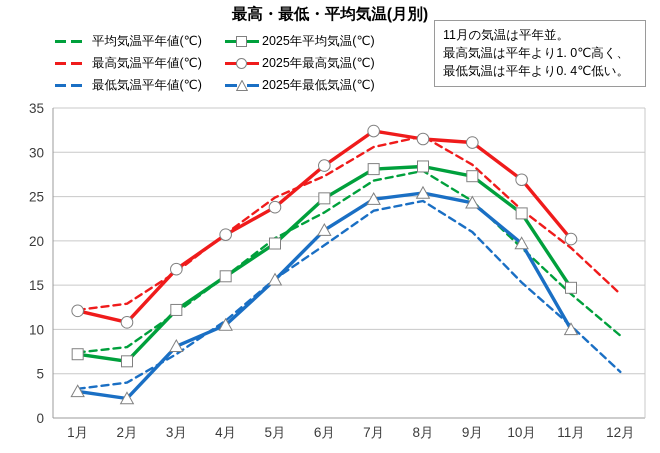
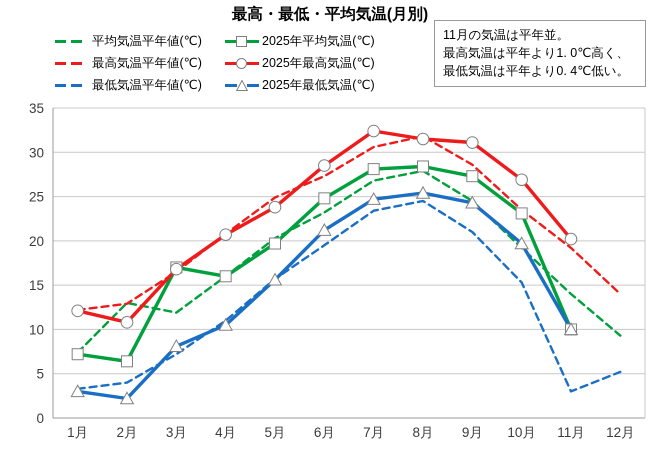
平均気温平年値(℃)/2月: 8 -> 13
2025年平均気温(℃)/3月: 12 -> 17
最低気温平年値(℃)/11月: 10 -> 3
2025年平均気温(℃)/11月: 15 -> 10
